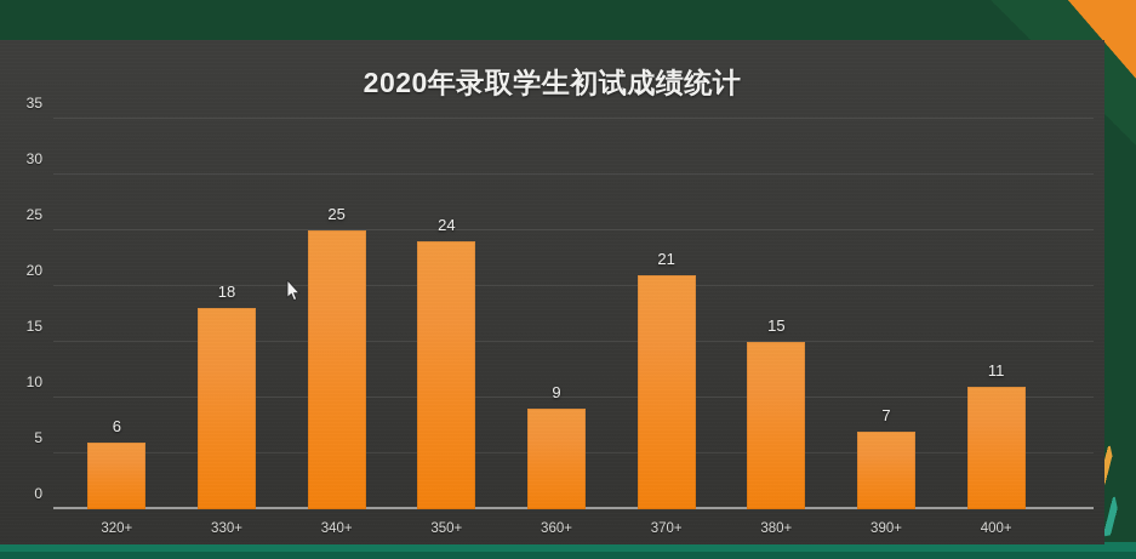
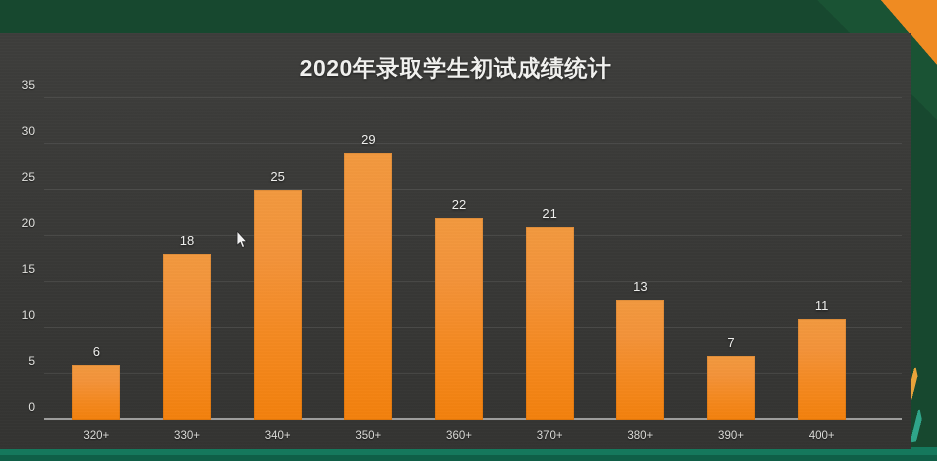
350+: 24 -> 29
360+: 9 -> 22
380+: 15 -> 13
